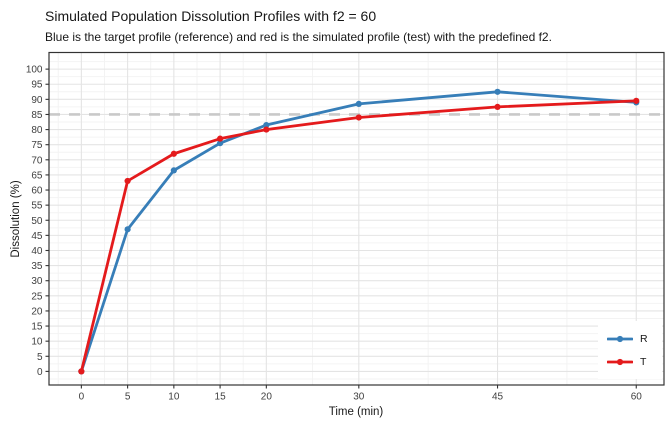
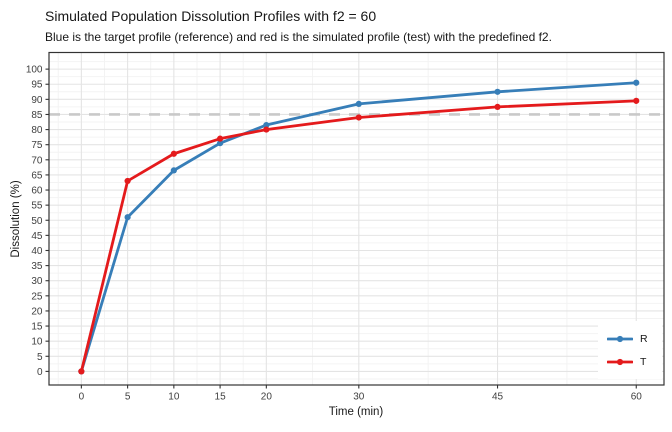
R/5: 47 -> 51
R/60: 89 -> 96
